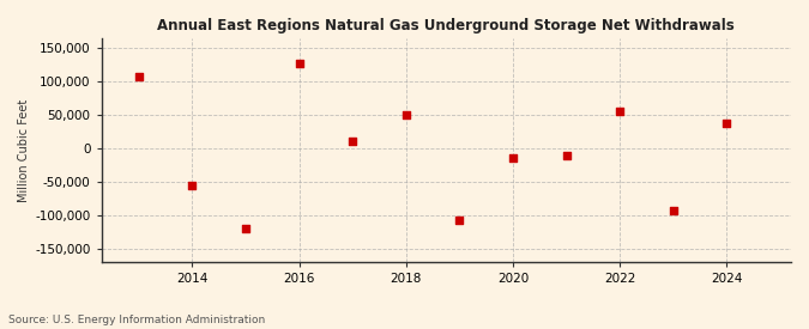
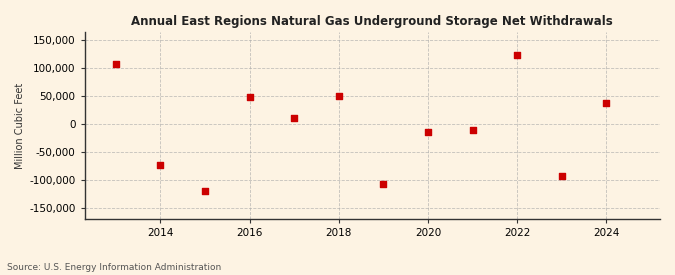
2014: -55,000 -> -74,000
2016: 128,000 -> 48,000
2022: 55,000 -> 124,000
